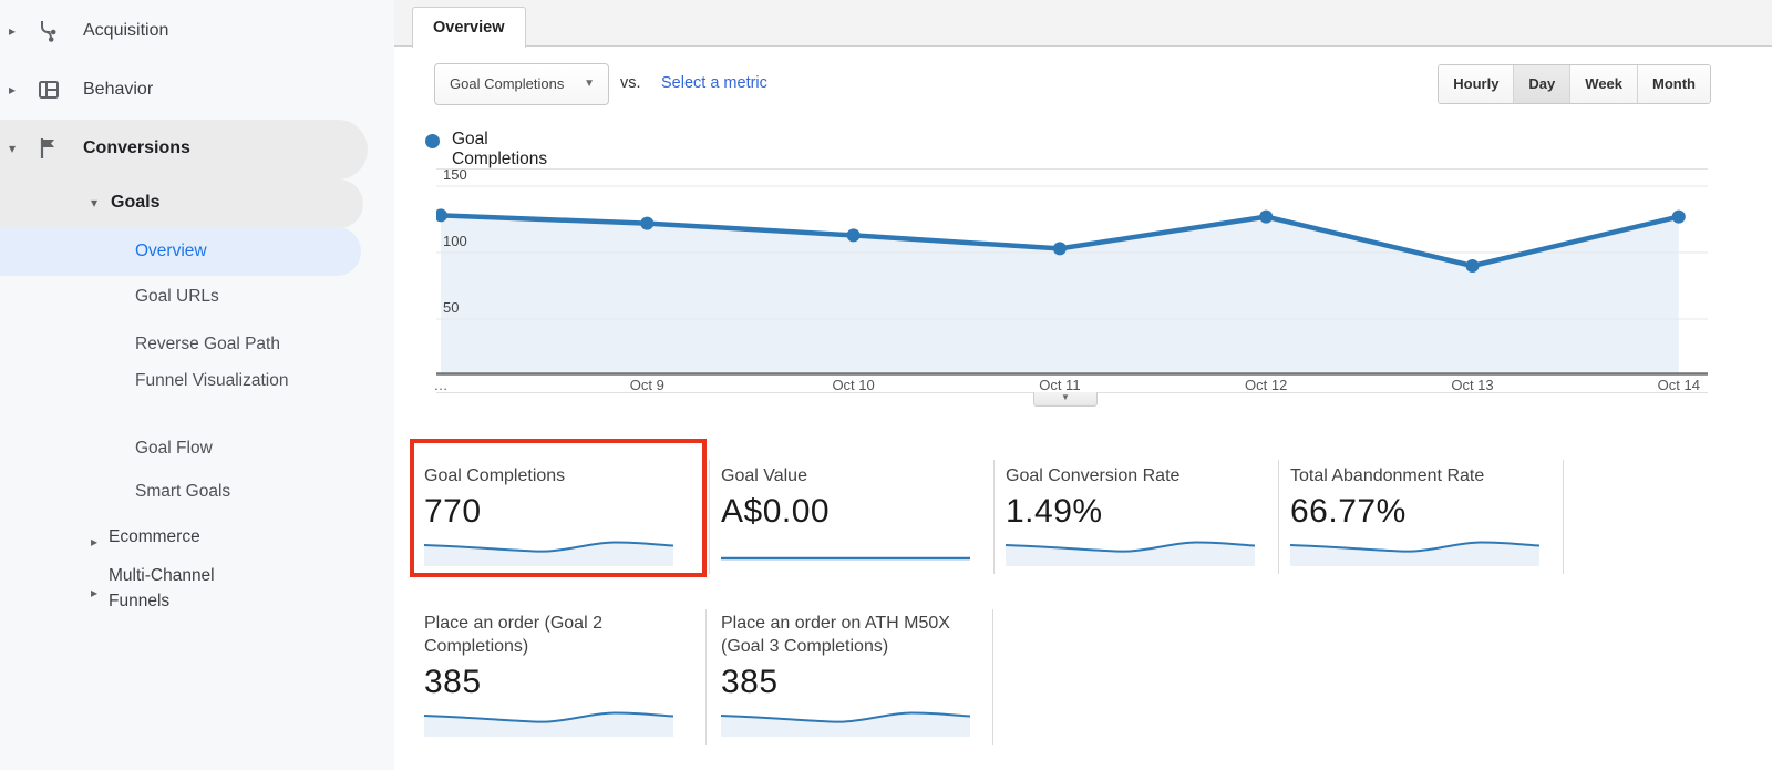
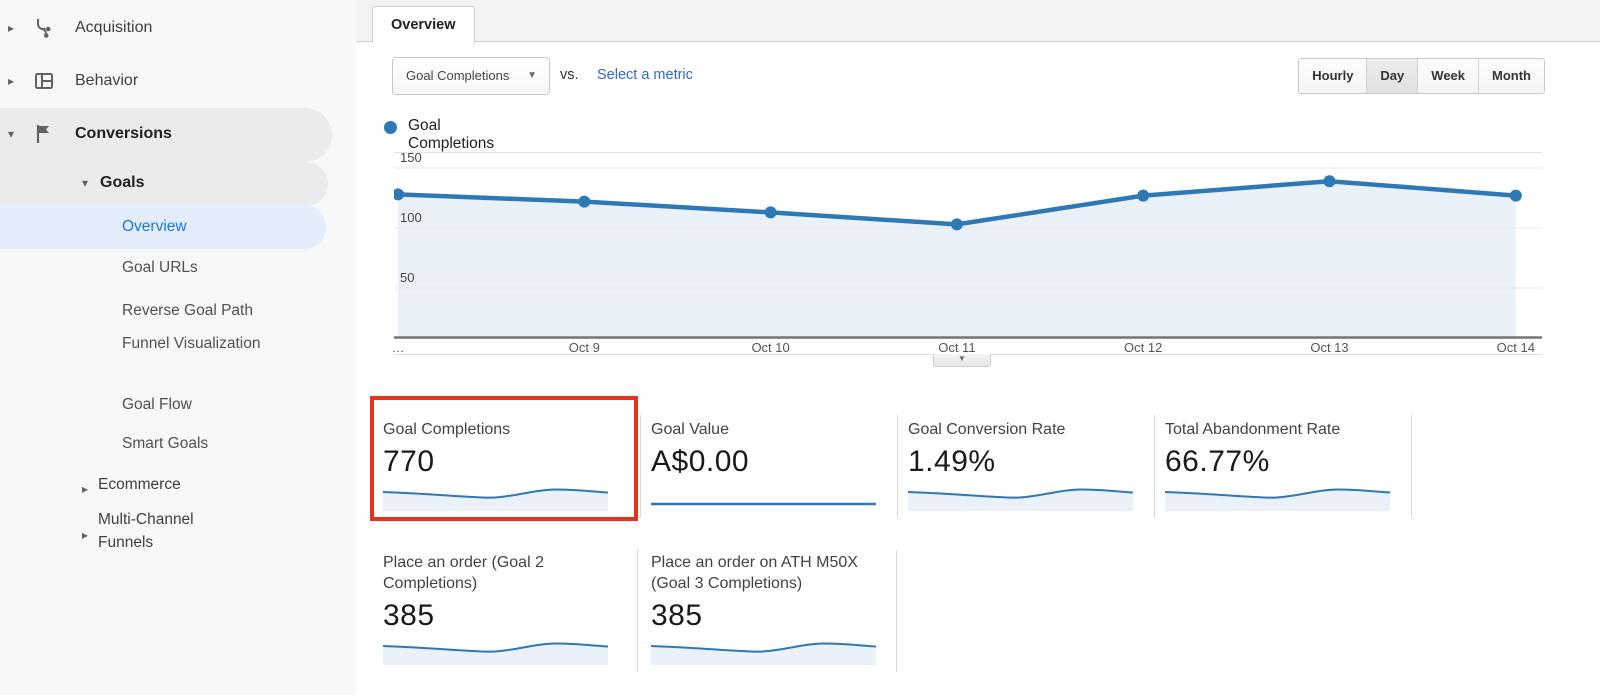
Oct 13: 90 -> 139
